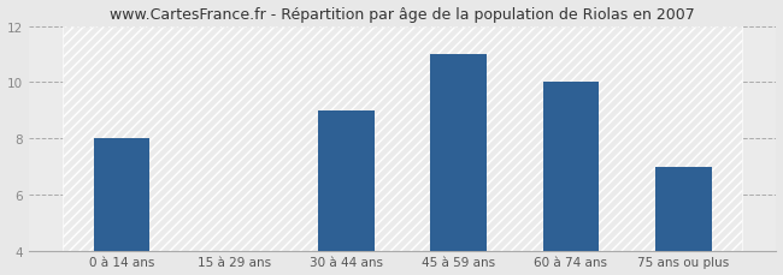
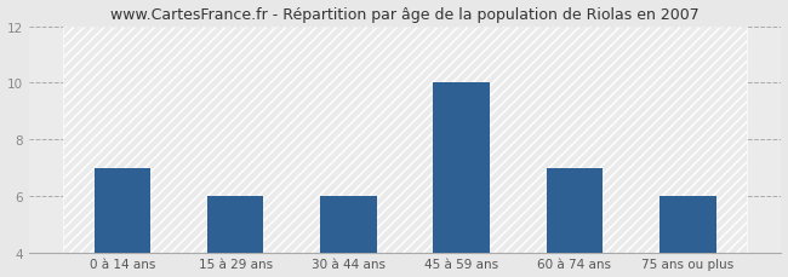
0 à 14 ans: 8 -> 7
15 à 29 ans: 4 -> 6
30 à 44 ans: 9 -> 6
45 à 59 ans: 11 -> 10
60 à 74 ans: 10 -> 7
75 ans ou plus: 7 -> 6
